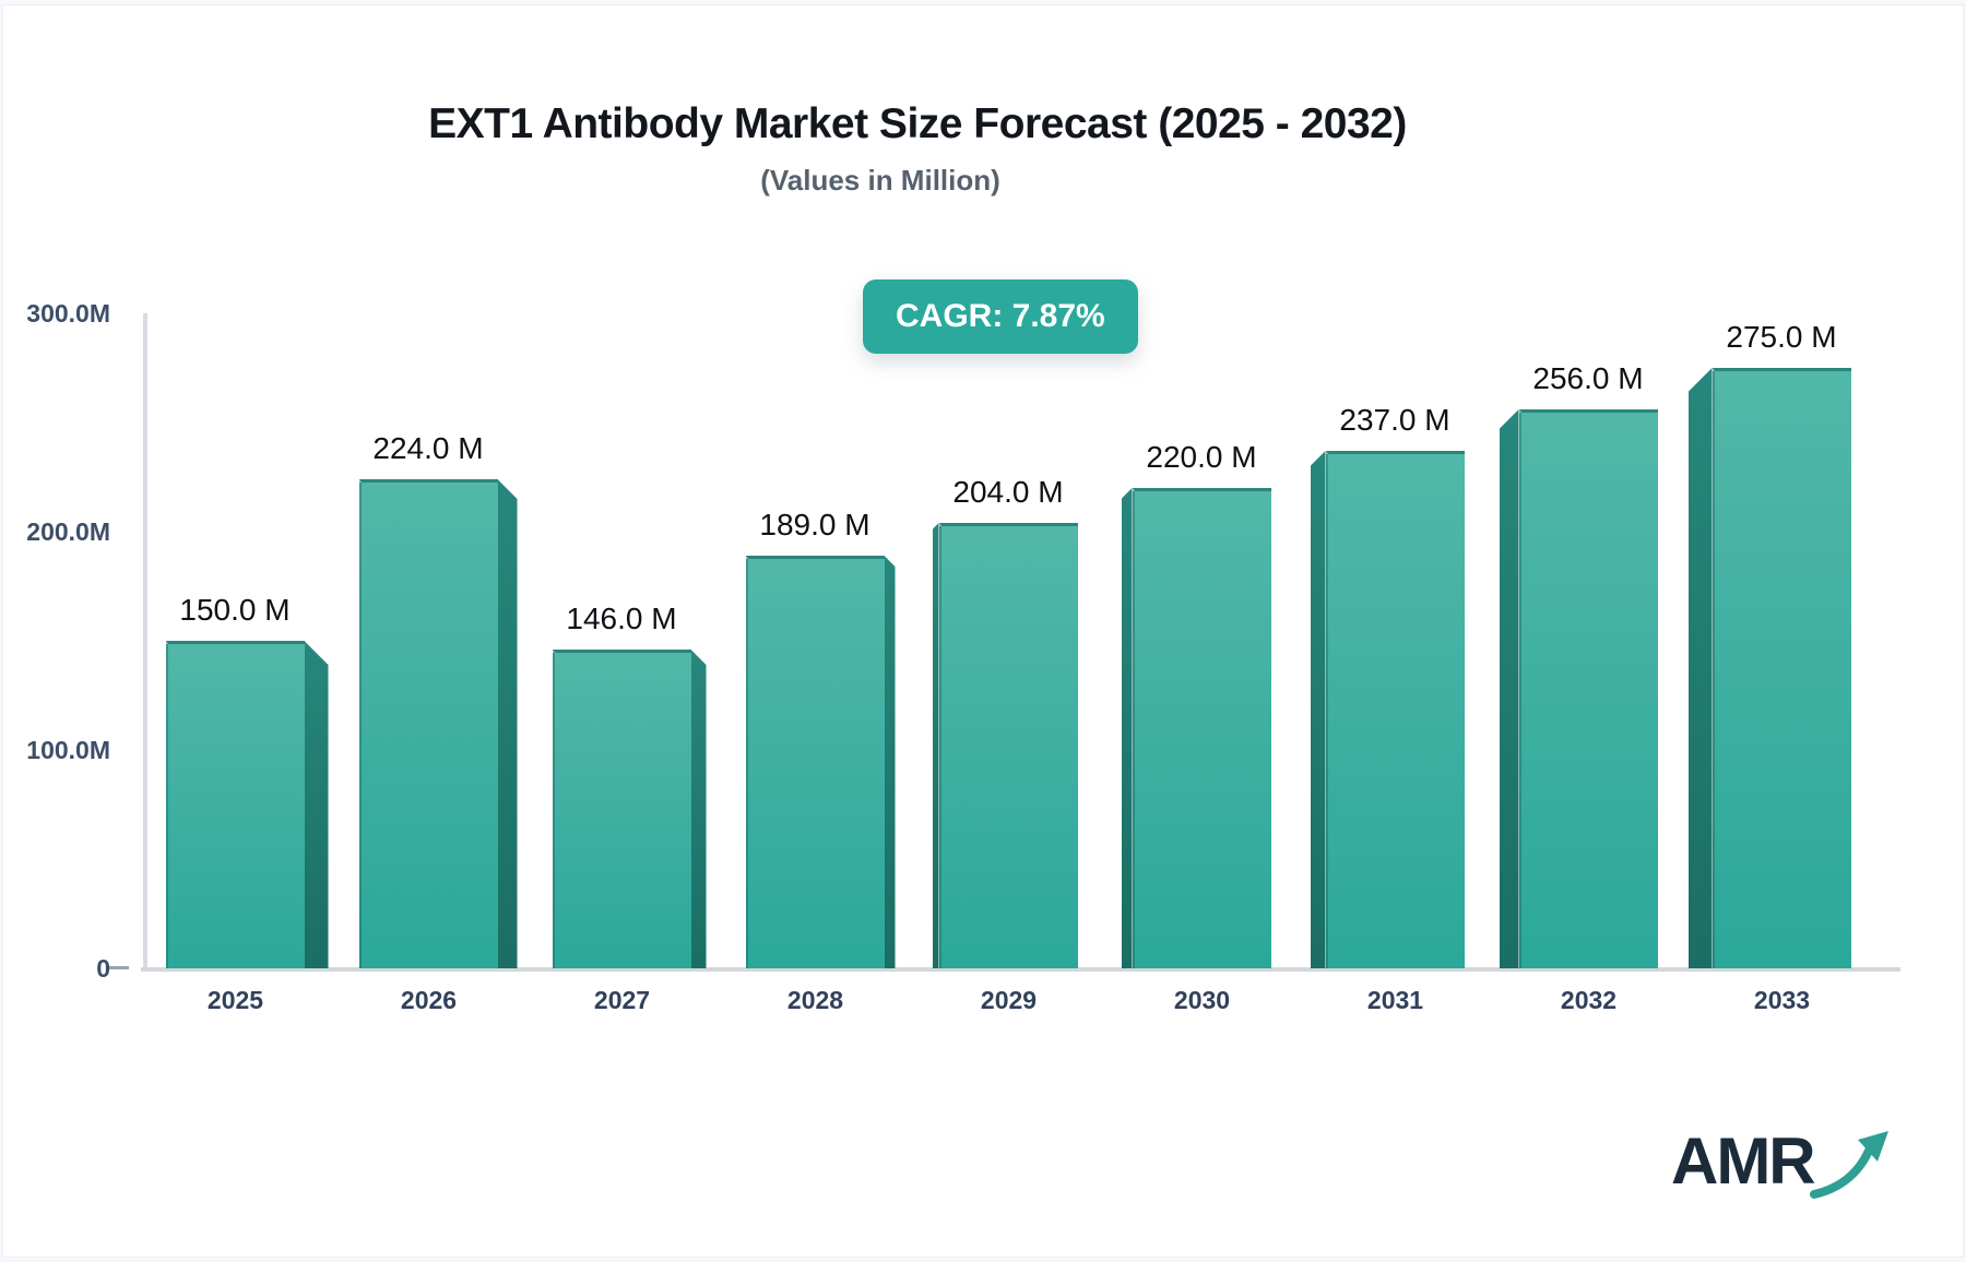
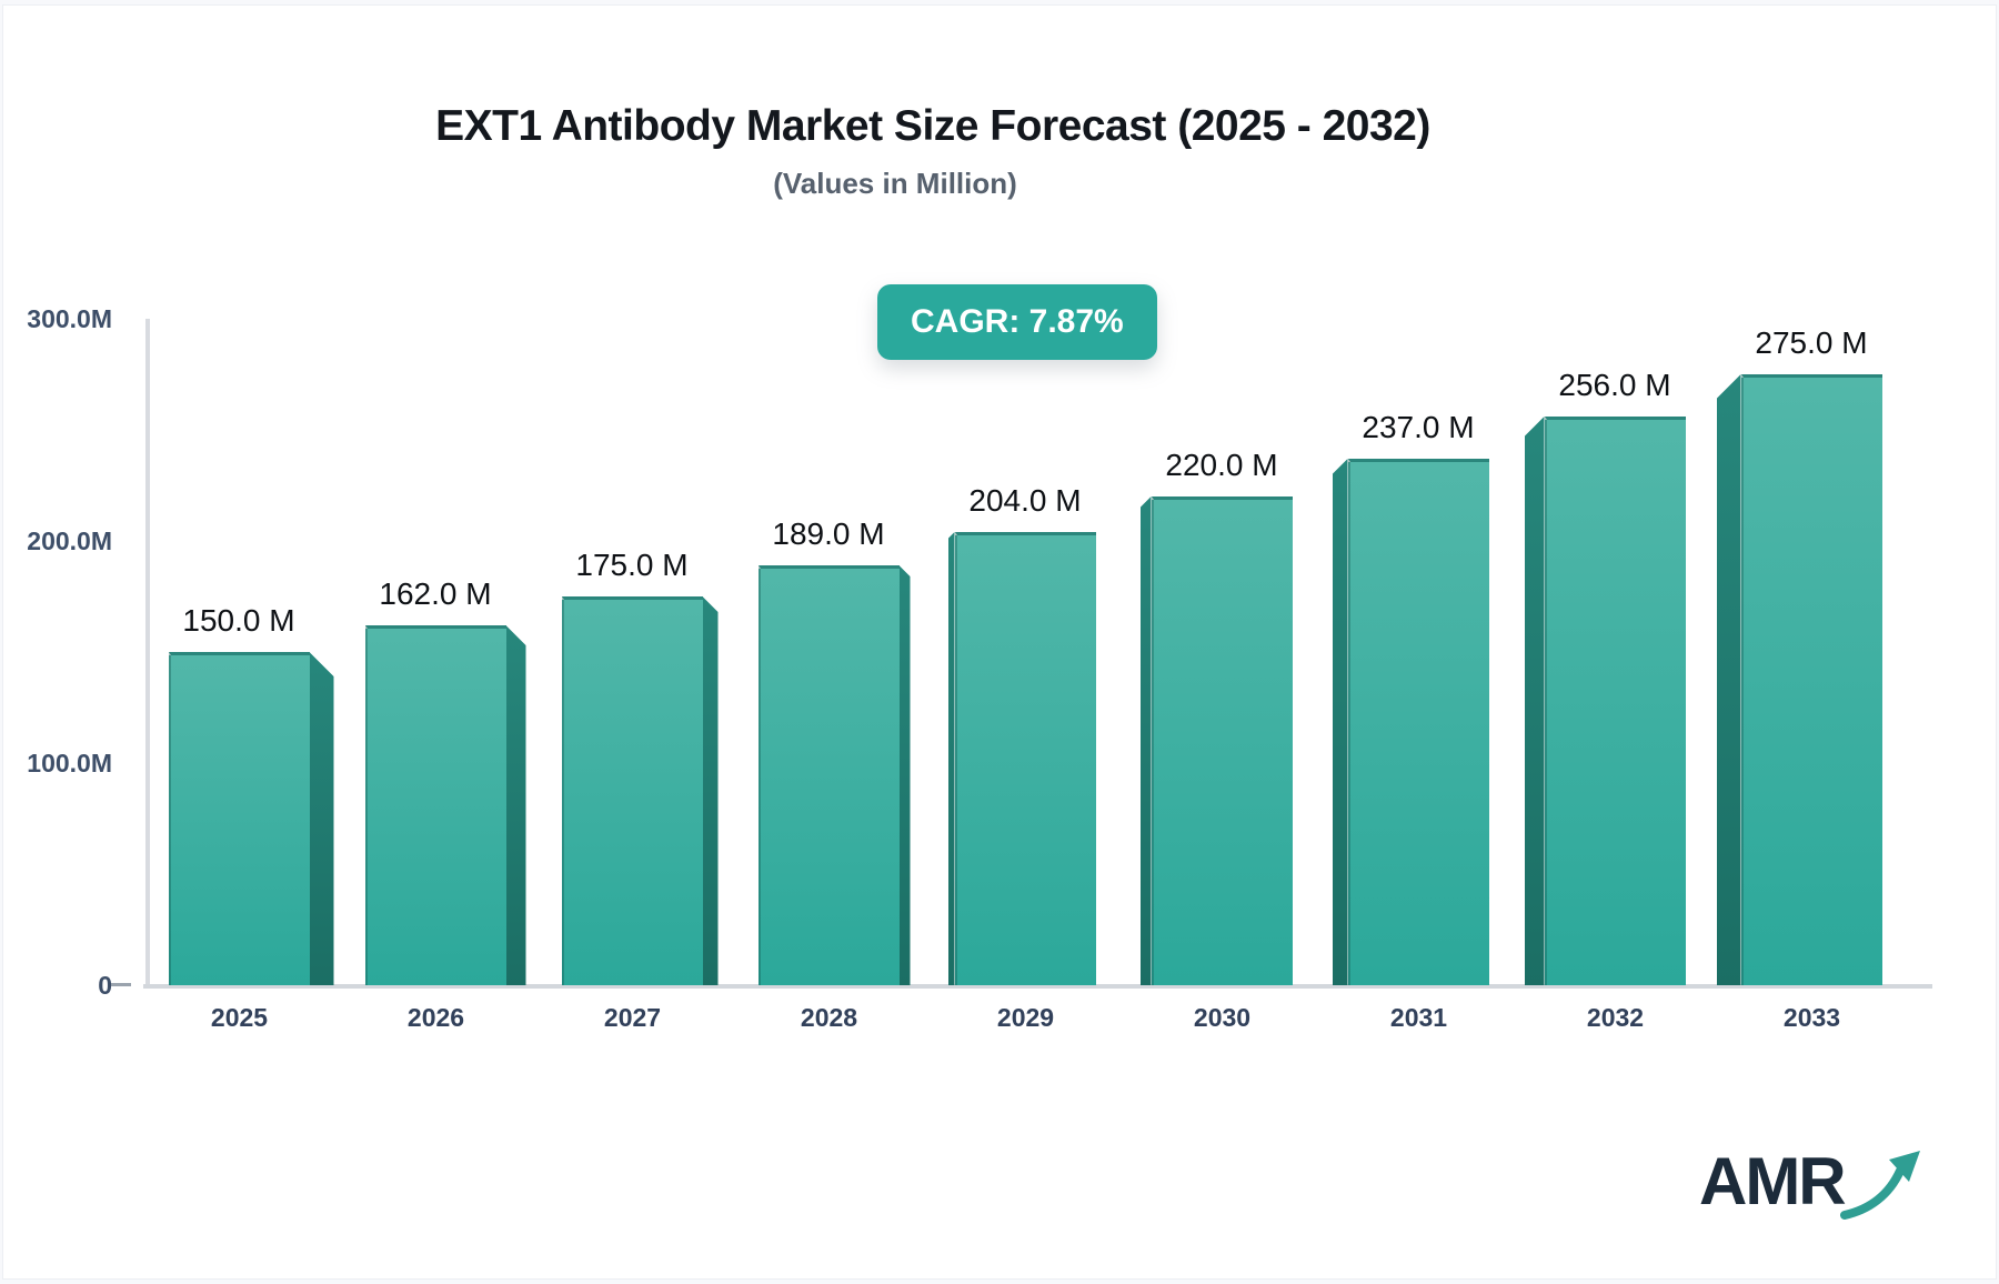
2026: 224.0 -> 162.0
2027: 146.0 -> 175.0
